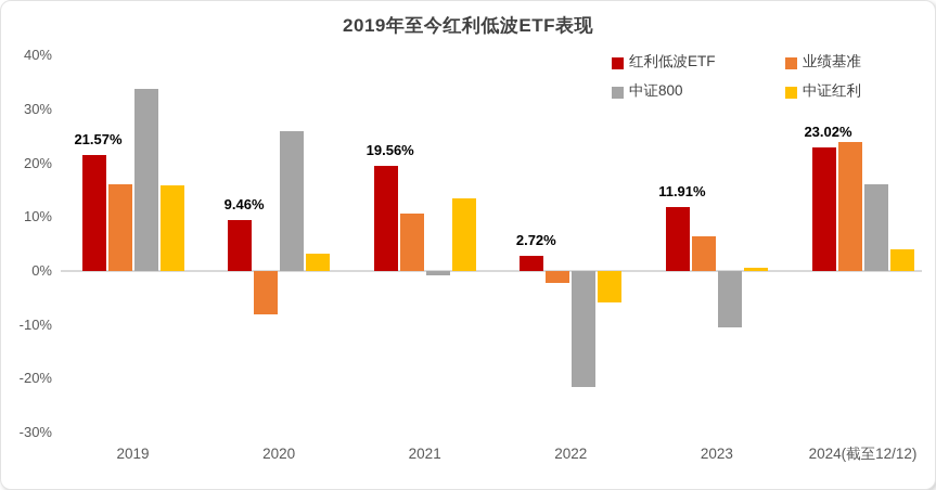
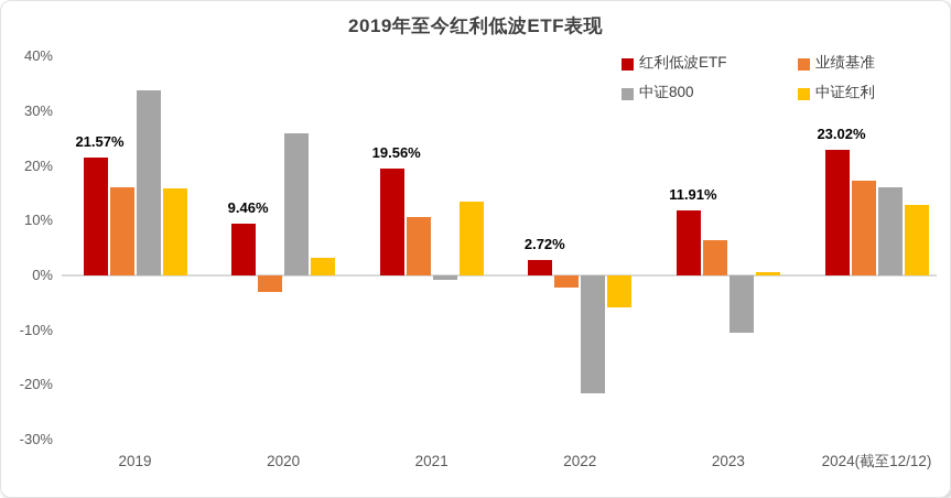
业绩基准/2020: -8% -> -3%
业绩基准/2024(截至12/12): 24% -> 17%
中证红利/2024(截至12/12): 4% -> 13%
